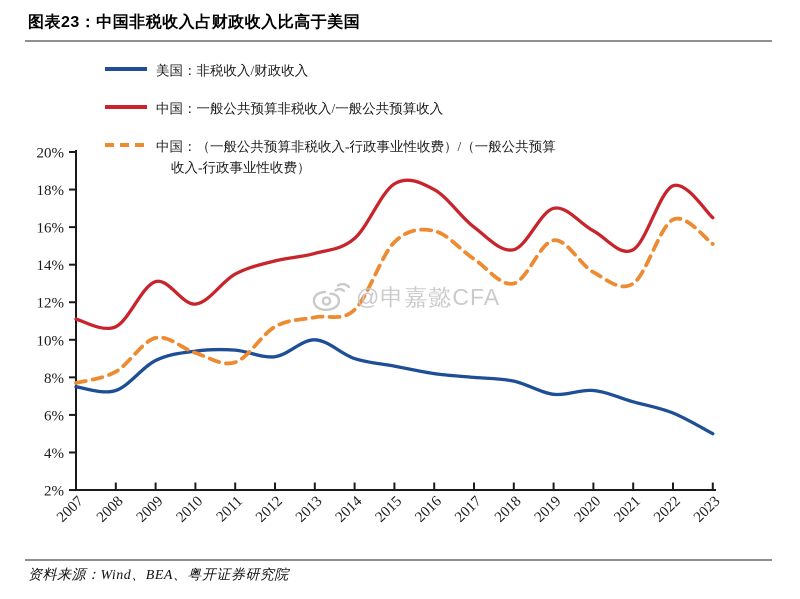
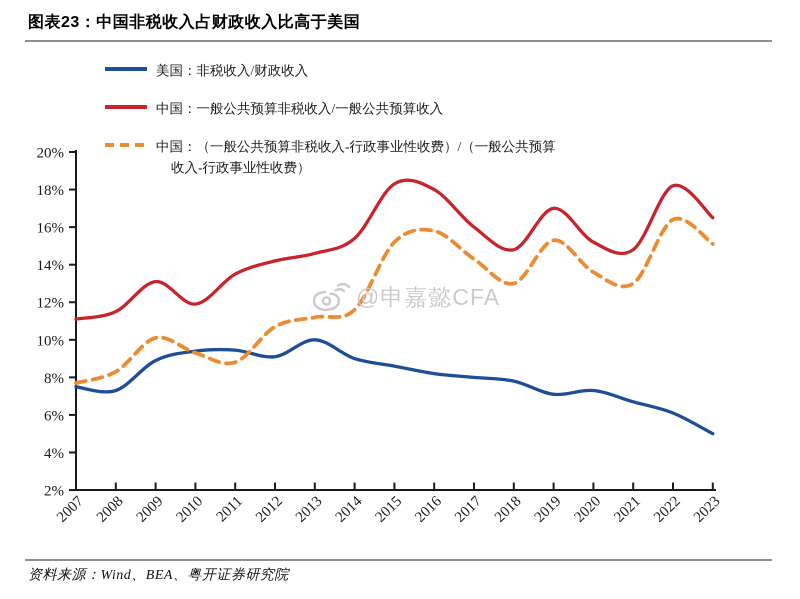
中国：一般公共预算非税收入/一般公共预算收入/2008: 10.7% -> 11.5%
中国：一般公共预算非税收入/一般公共预算收入/2020: 15.8% -> 15.2%
